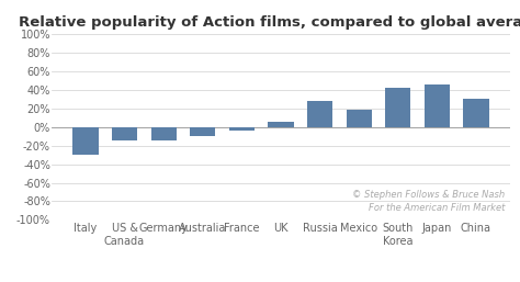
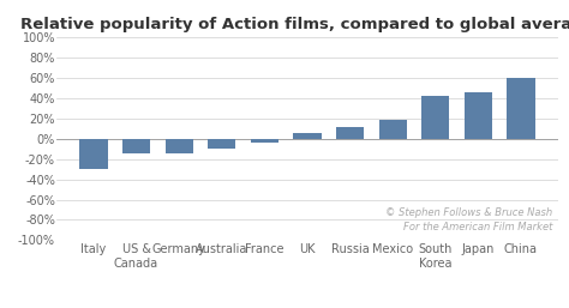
Russia: 28% -> 11%
China: 30% -> 60%
